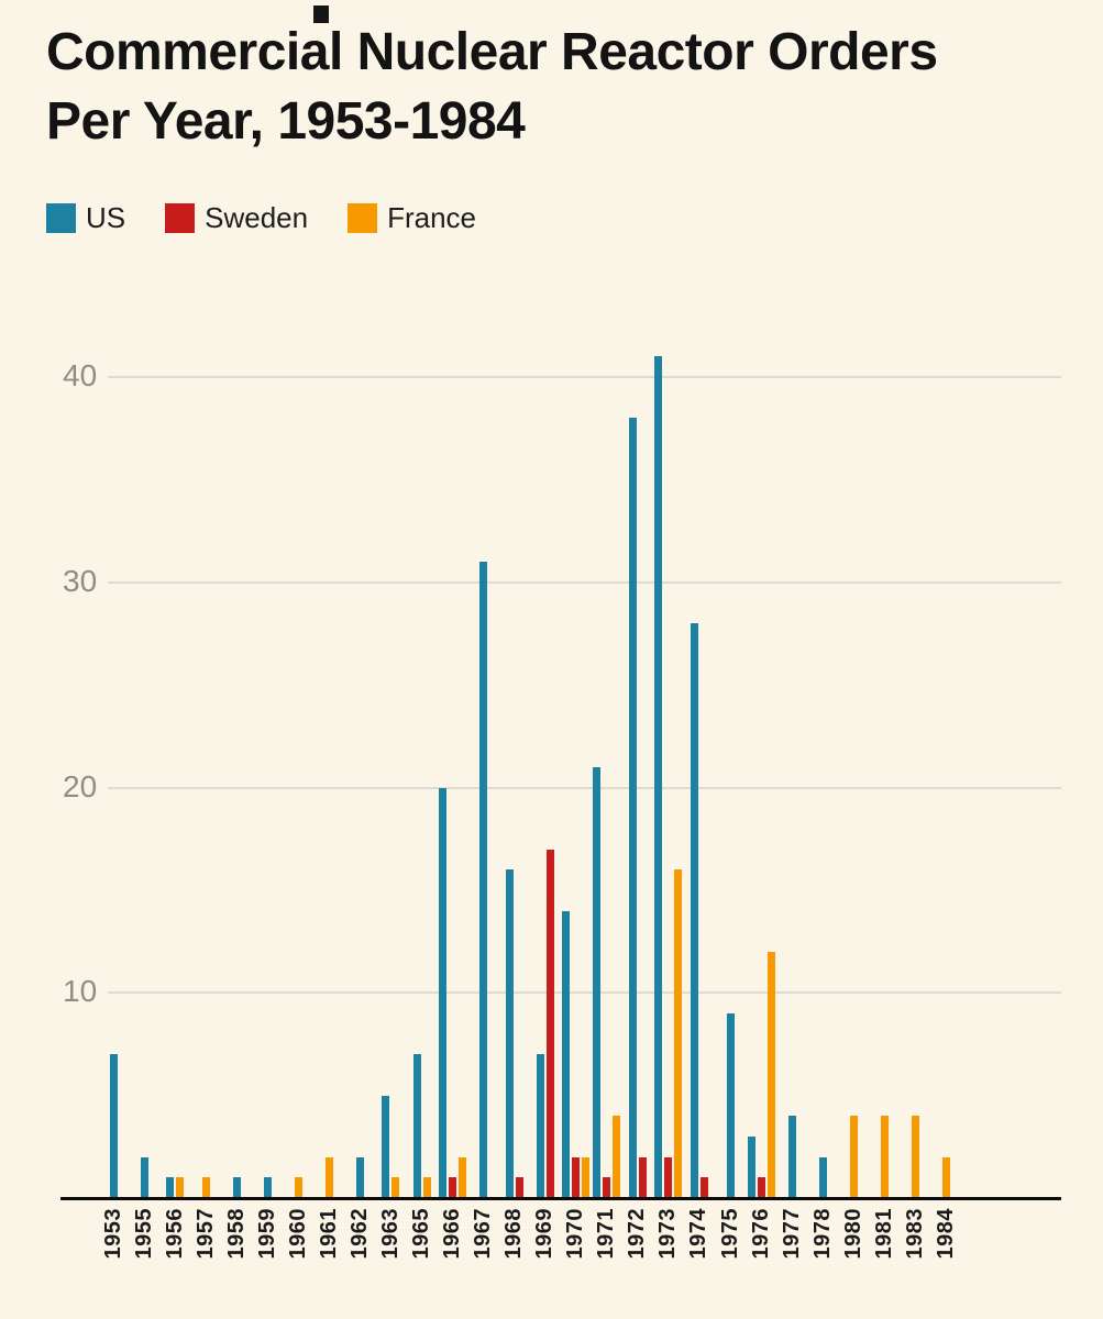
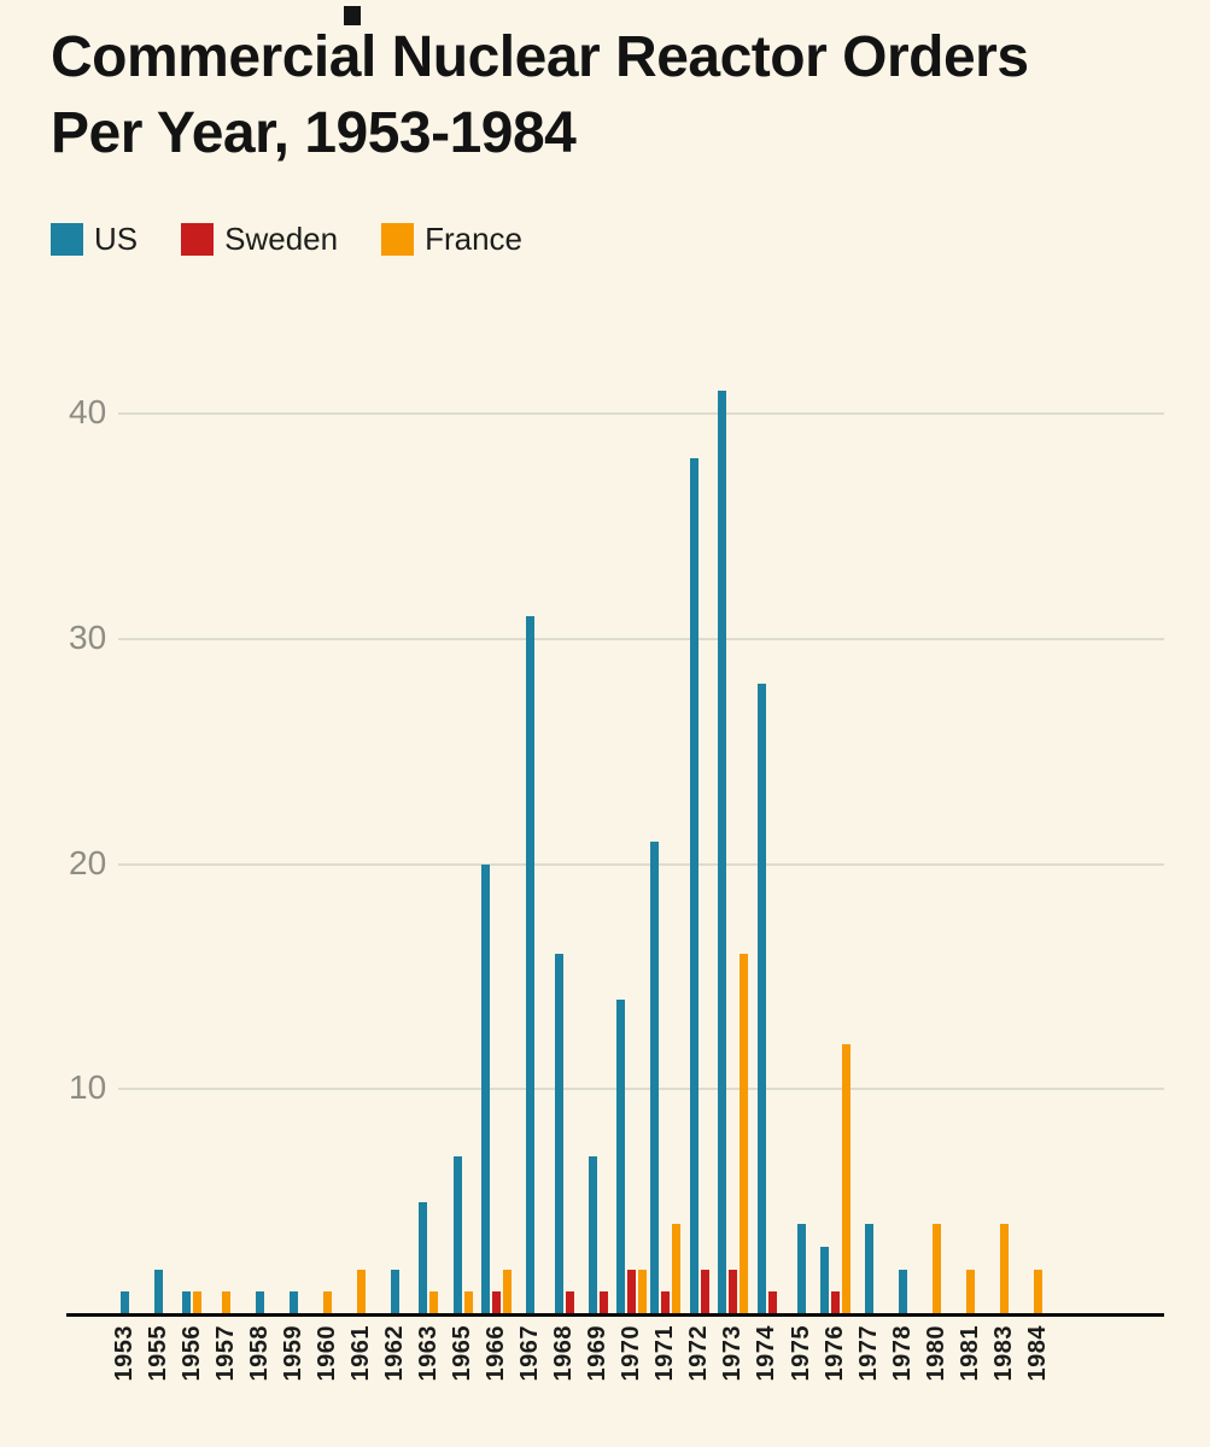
US/1953: 7 -> 1
Sweden/1969: 17 -> 1
US/1975: 9 -> 4
France/1981: 4 -> 2
